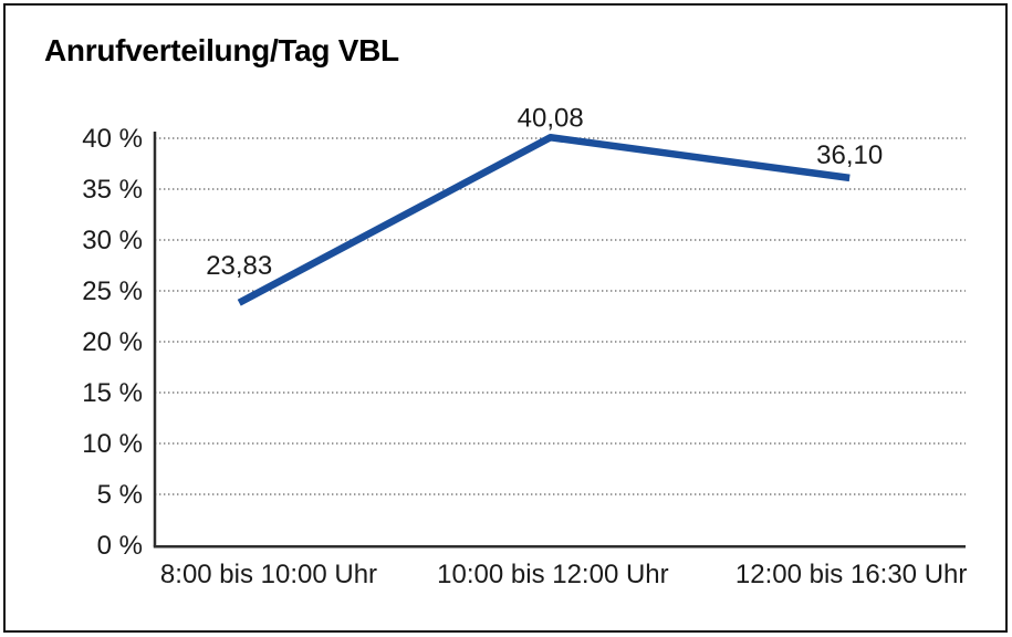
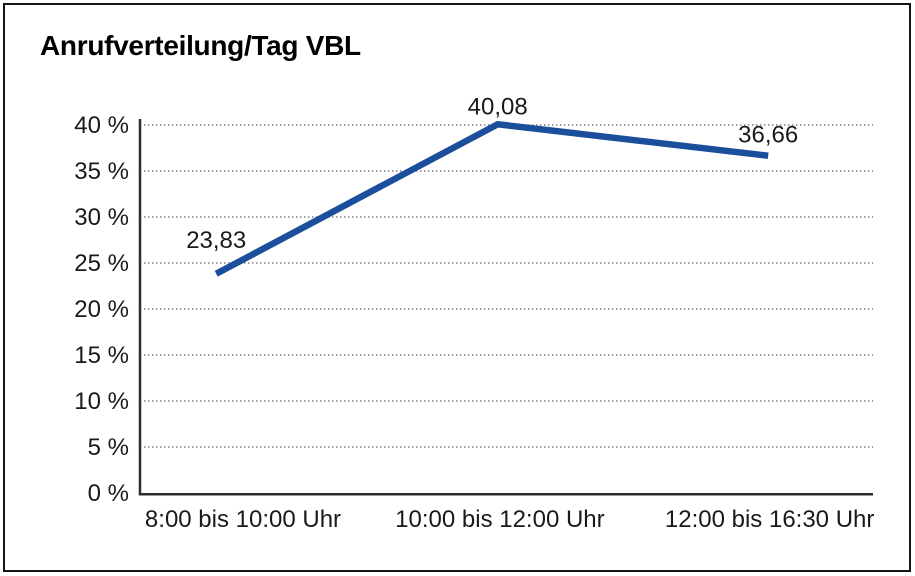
12:00 bis 16:30 Uhr: 36,10 -> 36,66
